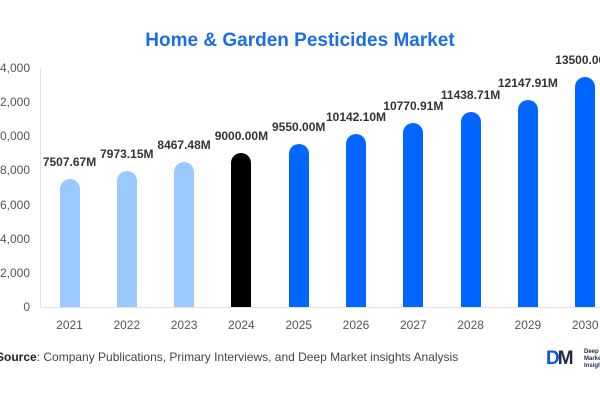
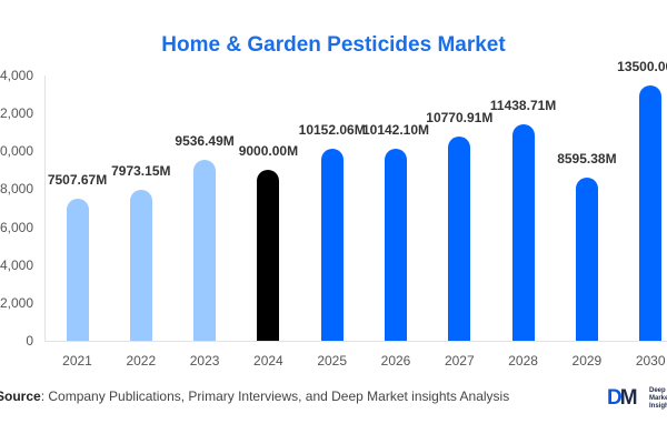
2023: 8467.48M -> 9536.49M
2025: 9550.00M -> 10152.06M
2029: 12147.91M -> 8595.38M
